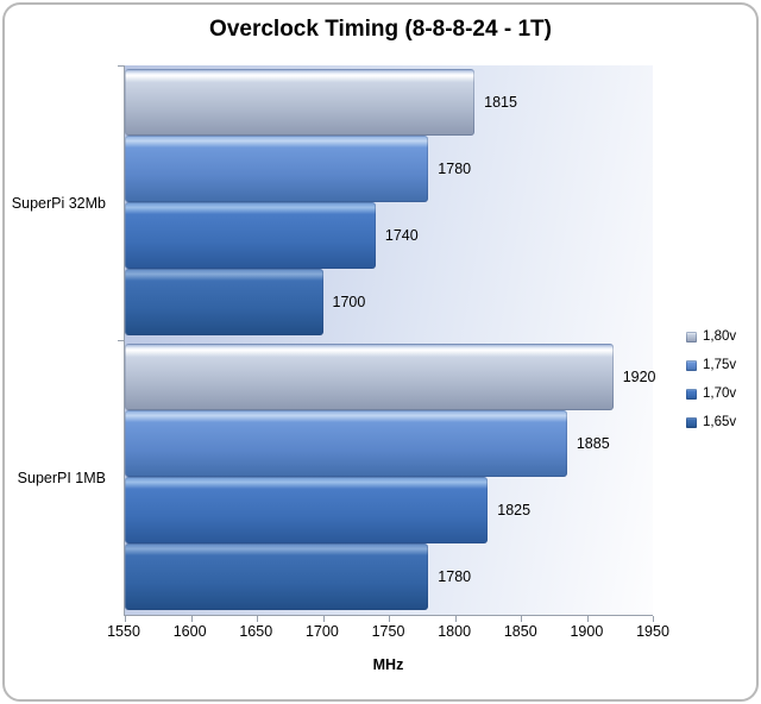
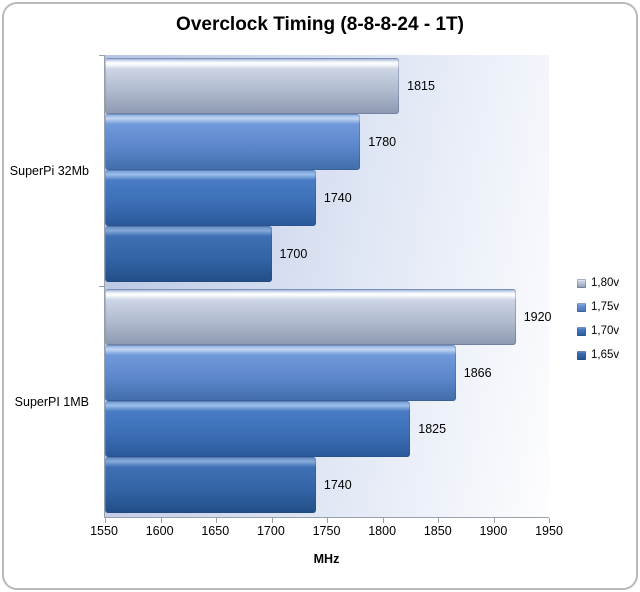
1,75v/SuperPI 1MB: 1885 -> 1866
1,65v/SuperPI 1MB: 1780 -> 1740
